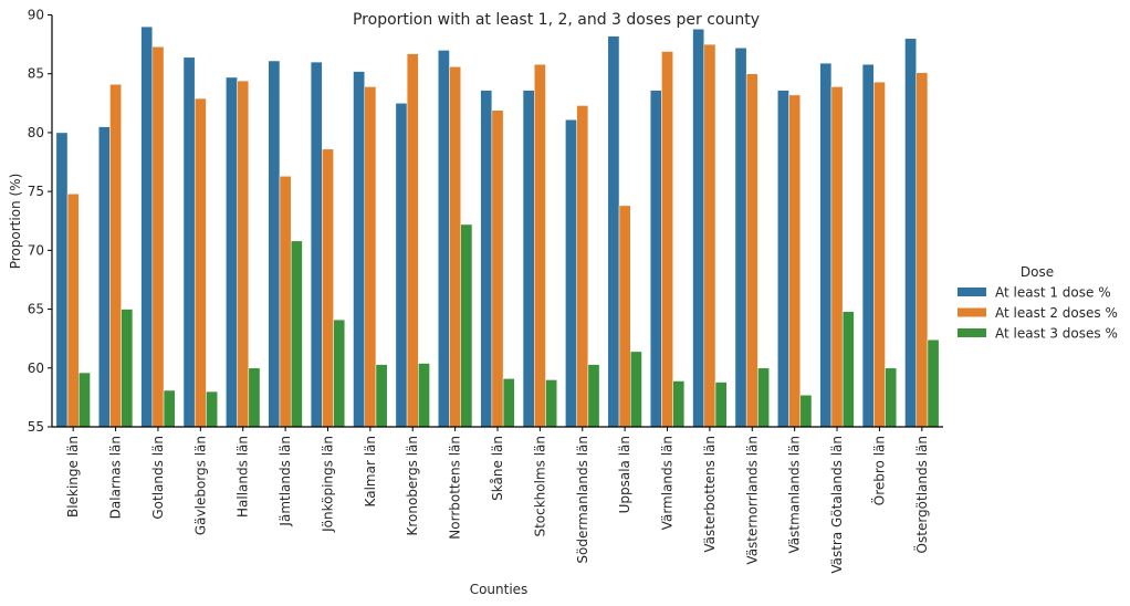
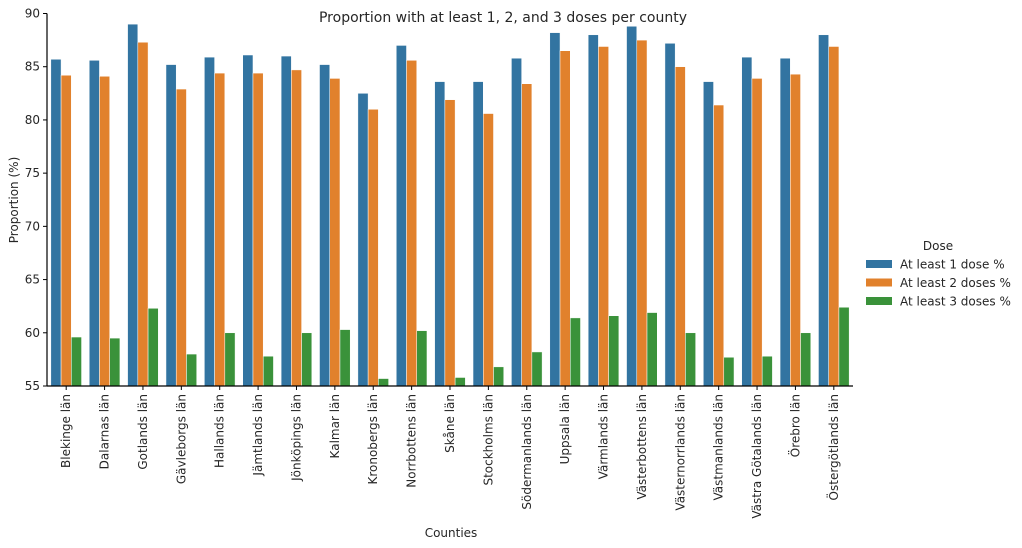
At least 1 dose %/Blekinge län: 80.0 -> 85.7
At least 2 doses %/Blekinge län: 74.8 -> 84.2
At least 1 dose %/Dalarnas län: 80.5 -> 85.6
At least 3 doses %/Dalarnas län: 65.0 -> 59.5
At least 3 doses %/Gotlands län: 58.1 -> 62.3
At least 1 dose %/Gävleborgs län: 86.4 -> 85.2
At least 1 dose %/Hallands län: 84.7 -> 85.9
At least 2 doses %/Jämtlands län: 76.3 -> 84.4
At least 3 doses %/Jämtlands län: 70.8 -> 57.8
At least 2 doses %/Jönköpings län: 78.6 -> 84.7
At least 3 doses %/Jönköpings län: 64.1 -> 60.0
At least 2 doses %/Kronobergs län: 86.7 -> 81.0
At least 3 doses %/Kronobergs län: 60.4 -> 55.7
At least 3 doses %/Norrbottens län: 72.2 -> 60.2
At least 3 doses %/Skåne län: 59.1 -> 55.8
At least 2 doses %/Stockholms län: 85.8 -> 80.6
At least 3 doses %/Stockholms län: 59.0 -> 56.8
At least 1 dose %/Södermanlands län: 81.1 -> 85.8
At least 2 doses %/Södermanlands län: 82.3 -> 83.4
At least 3 doses %/Södermanlands län: 60.3 -> 58.2
At least 2 doses %/Uppsala län: 73.8 -> 86.5
At least 1 dose %/Värmlands län: 83.6 -> 88.0
At least 3 doses %/Värmlands län: 58.9 -> 61.6
At least 3 doses %/Västerbottens län: 58.8 -> 61.9
At least 2 doses %/Västmanlands län: 83.2 -> 81.4
At least 3 doses %/Västra Götalands län: 64.8 -> 57.8
At least 2 doses %/Östergötlands län: 85.1 -> 86.9
